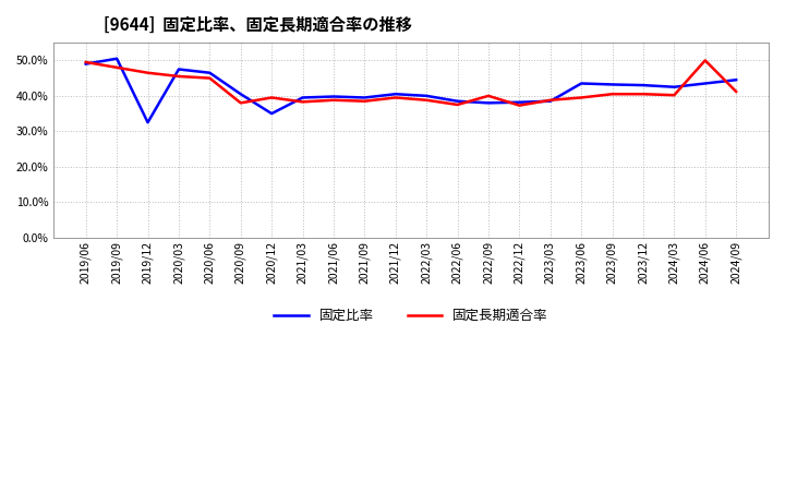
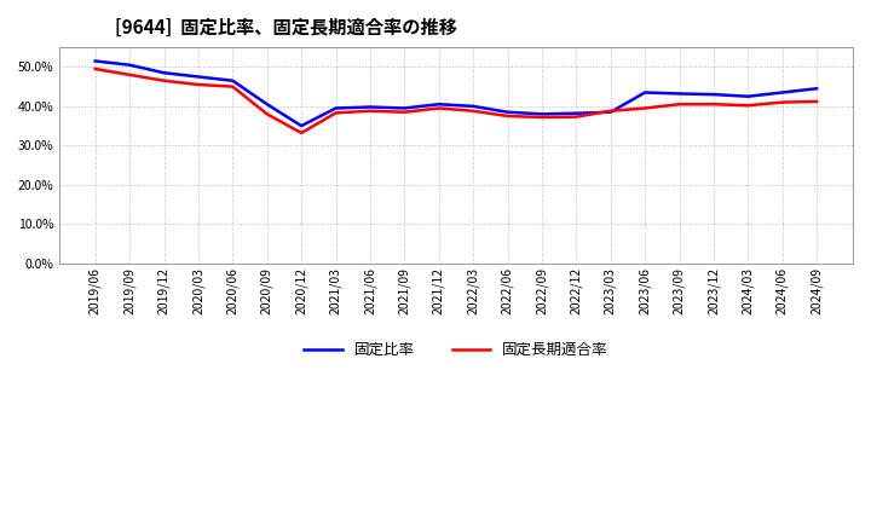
固定比率/2019/06: 49.0% -> 51.5%
固定比率/2019/12: 32.5% -> 48.5%
固定長期適合率/2020/12: 39.5% -> 33.2%
固定長期適合率/2022/09: 40.0% -> 37.2%
固定長期適合率/2024/06: 50.0% -> 41.0%
